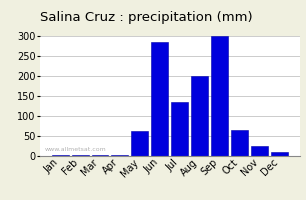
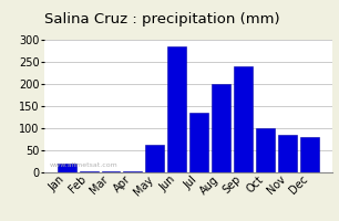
Jan: 2 -> 20
Sep: 300 -> 240
Oct: 65 -> 100
Nov: 25 -> 85
Dec: 10 -> 80
